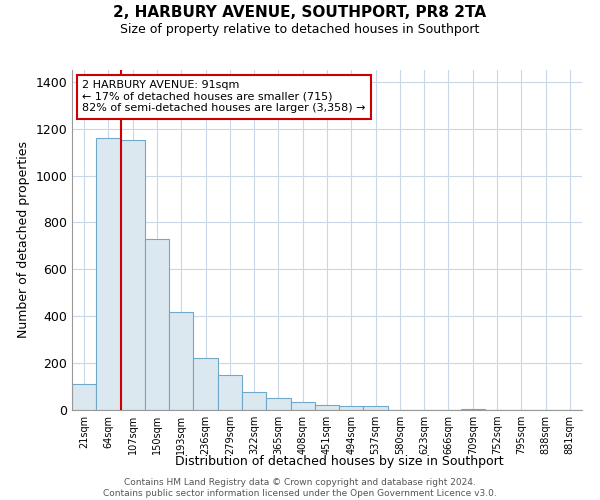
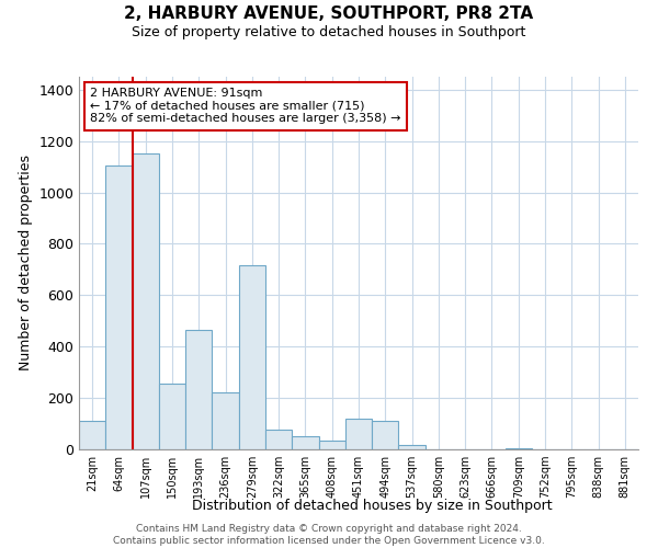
64sqm: 1160 -> 1105
150sqm: 730 -> 255
193sqm: 420 -> 465
279sqm: 150 -> 715
451sqm: 20 -> 120
494sqm: 15 -> 110
